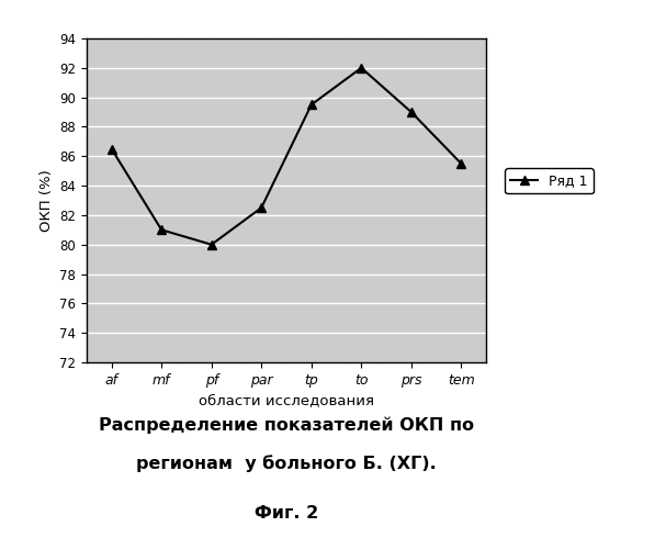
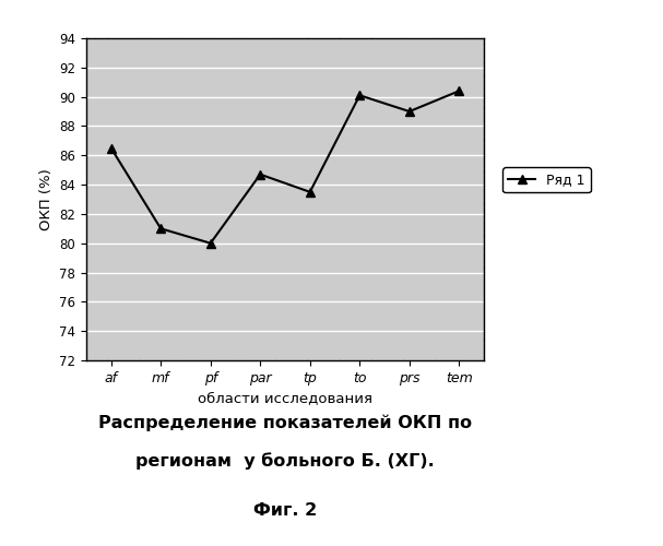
par: 82.5 -> 84.7
tp: 89.5 -> 83.5
to: 92.0 -> 90.1
tem: 85.5 -> 90.4
